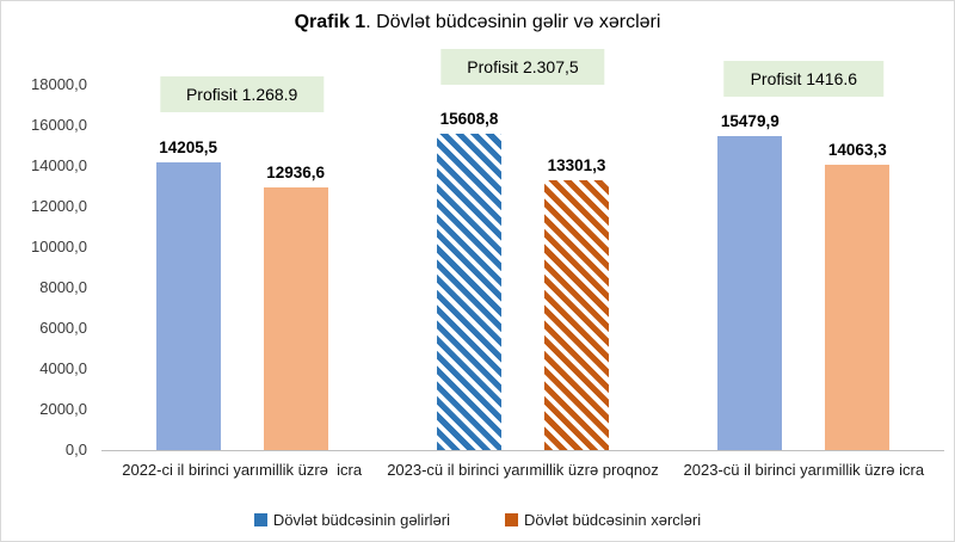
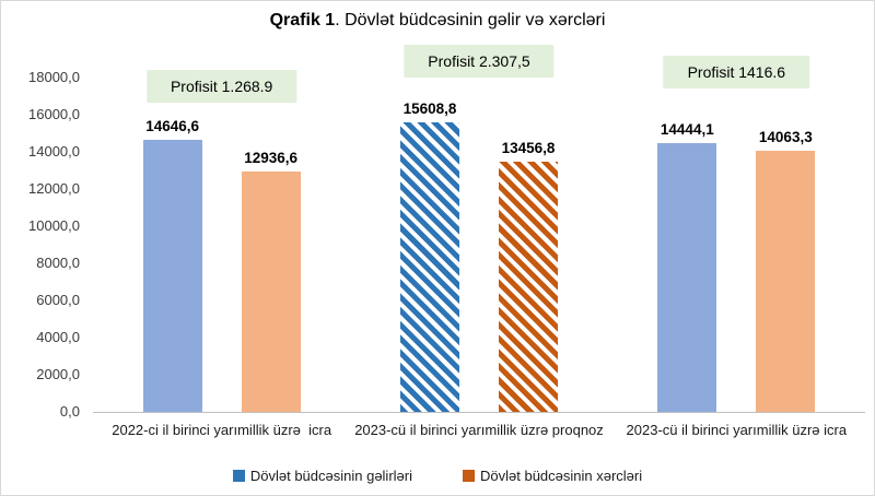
Dövlət büdcəsinin gəlirləri/2022-ci il birinci yarımillik üzrə icra: 14205,5 -> 14646,6
Dövlət büdcəsinin xərcləri/2023-cü il birinci yarımillik üzrə proqnoz: 13301,3 -> 13456,8
Dövlət büdcəsinin gəlirləri/2023-cü il birinci yarımillik üzrə icra: 15479,9 -> 14444,1
